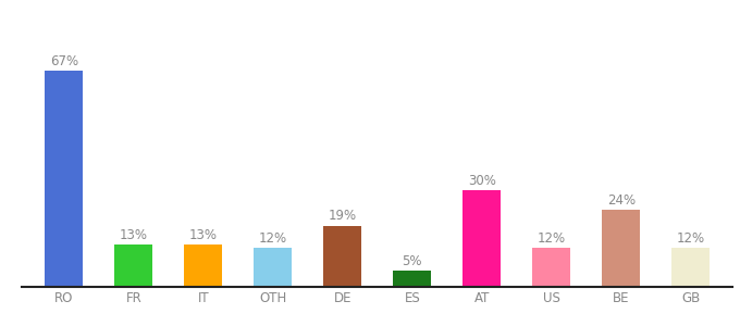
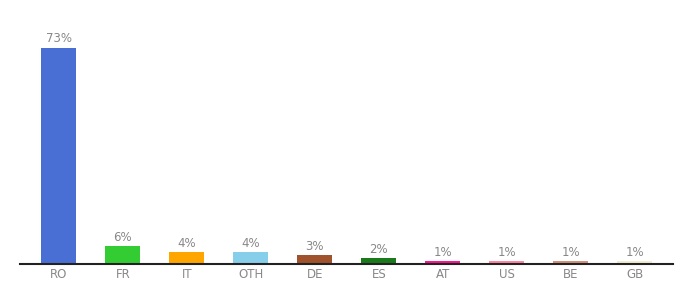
RO: 67% -> 73%
FR: 13% -> 6%
IT: 13% -> 4%
OTH: 12% -> 4%
DE: 19% -> 3%
ES: 5% -> 2%
AT: 30% -> 1%
US: 12% -> 1%
BE: 24% -> 1%
GB: 12% -> 1%
